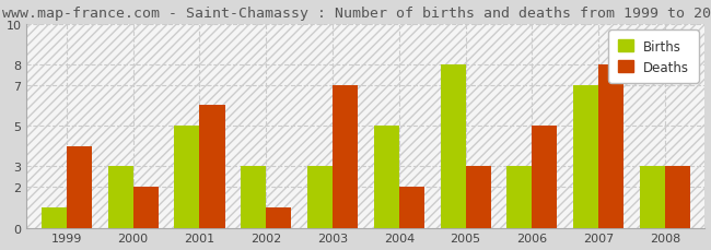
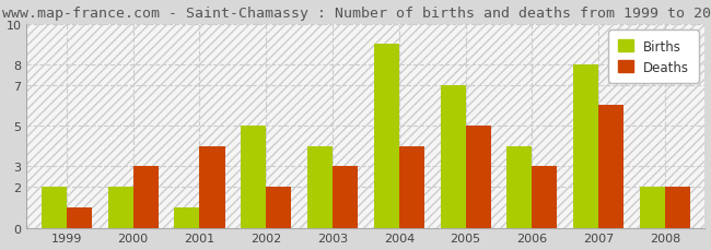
Births/1999: 1 -> 2
Deaths/1999: 4 -> 1
Births/2000: 3 -> 2
Deaths/2000: 2 -> 3
Births/2001: 5 -> 1
Deaths/2001: 6 -> 4
Births/2002: 3 -> 5
Deaths/2002: 1 -> 2
Births/2003: 3 -> 4
Deaths/2003: 7 -> 3
Births/2004: 5 -> 9
Deaths/2004: 2 -> 4
Births/2005: 8 -> 7
Deaths/2005: 3 -> 5
Births/2006: 3 -> 4
Deaths/2006: 5 -> 3
Births/2007: 7 -> 8
Deaths/2007: 8 -> 6
Births/2008: 3 -> 2
Deaths/2008: 3 -> 2
